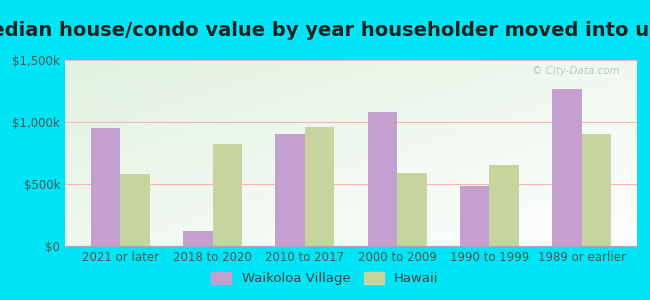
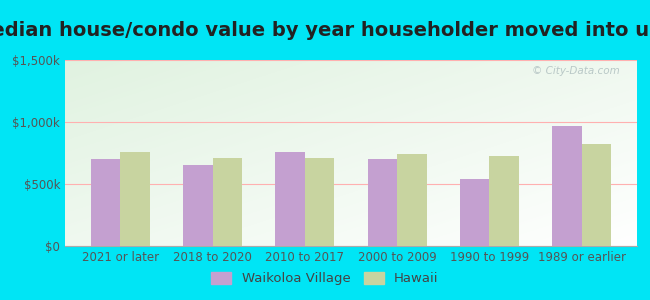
Waikoloa Village/2021 or later: $950k -> $700k
Hawaii/2021 or later: $580k -> $760k
Waikoloa Village/2018 to 2020: $120k -> $650k
Hawaii/2018 to 2020: $820k -> $710k
Waikoloa Village/2010 to 2017: $900k -> $760k
Hawaii/2010 to 2017: $960k -> $710k
Waikoloa Village/2000 to 2009: $1,080k -> $700k
Hawaii/2000 to 2009: $590k -> $740k
Waikoloa Village/1990 to 1999: $480k -> $540k
Hawaii/1990 to 1999: $650k -> $720k
Waikoloa Village/1989 or earlier: $1,270k -> $970k
Hawaii/1989 or earlier: $900k -> $820k
